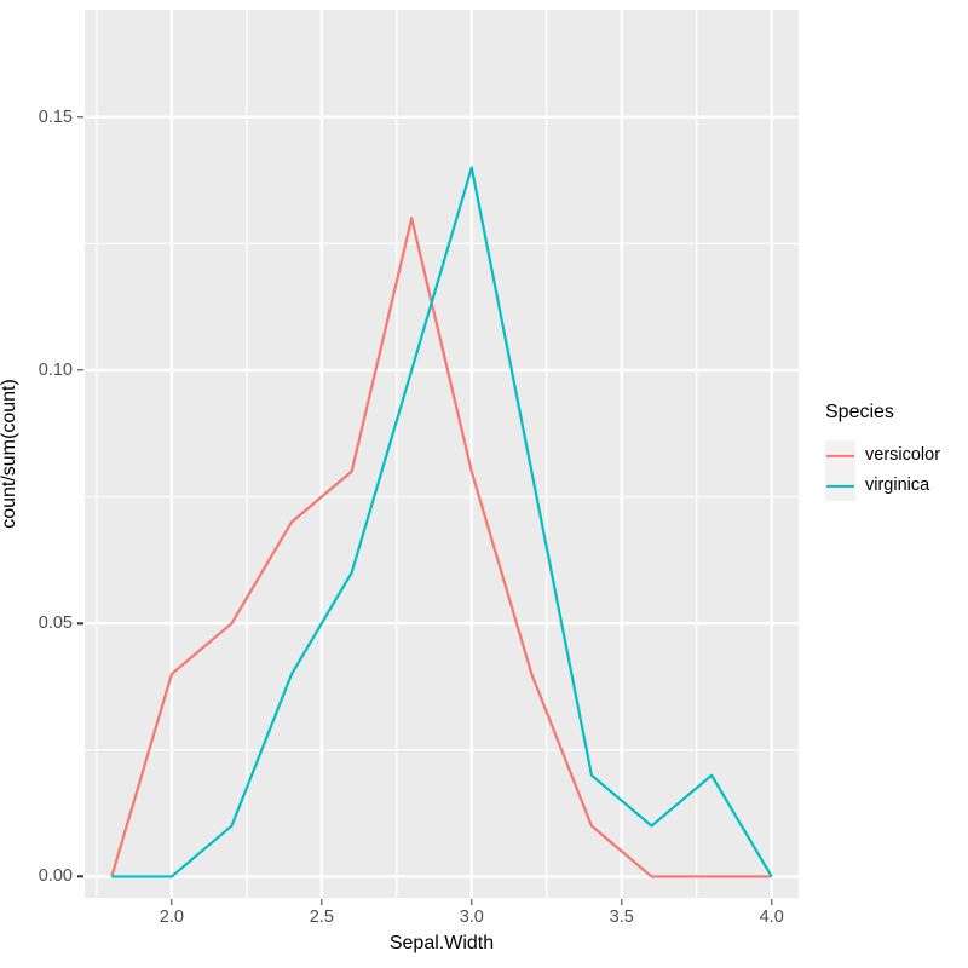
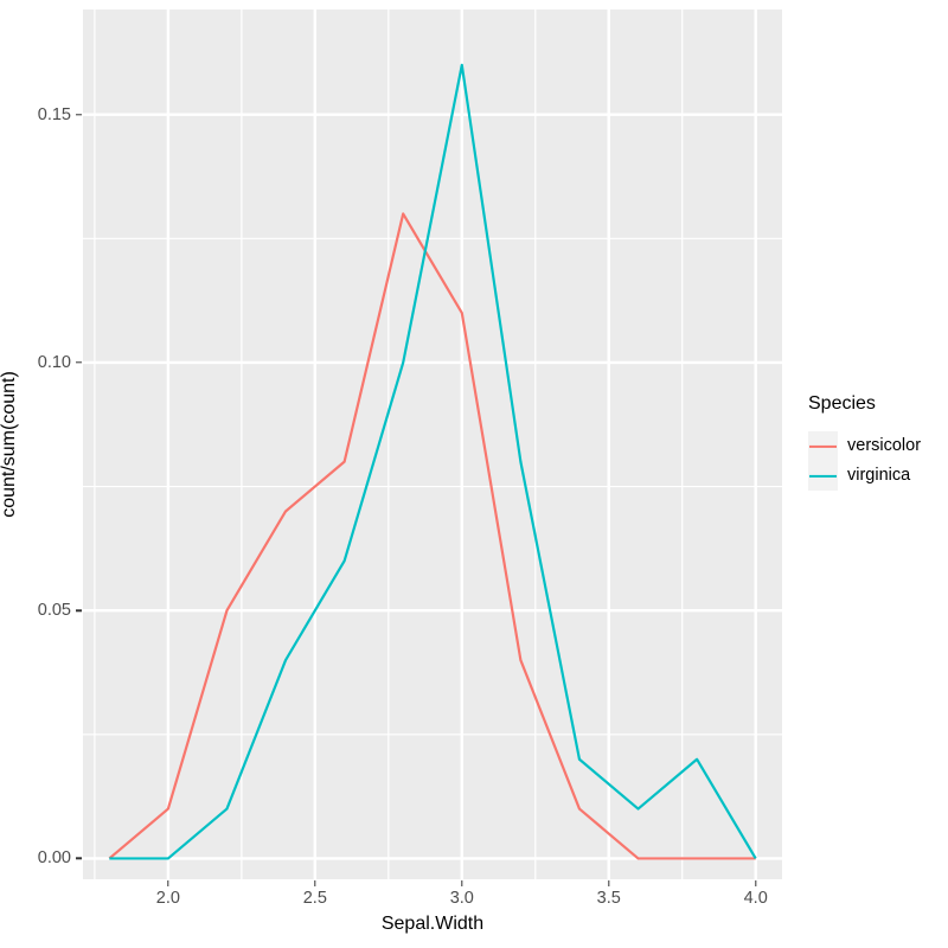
versicolor/2.0: 0.04 -> 0.01
versicolor/3.0: 0.08 -> 0.11
virginica/3.0: 0.14 -> 0.16
